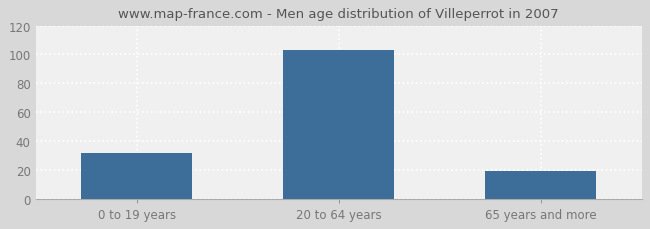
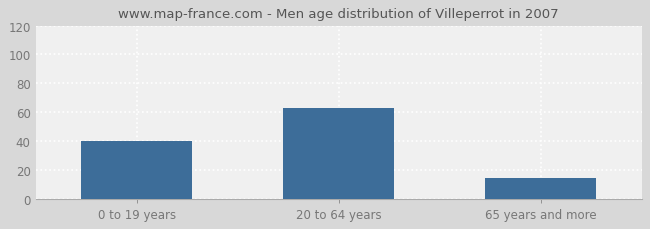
0 to 19 years: 32 -> 40
20 to 64 years: 103 -> 63
65 years and more: 19 -> 14
